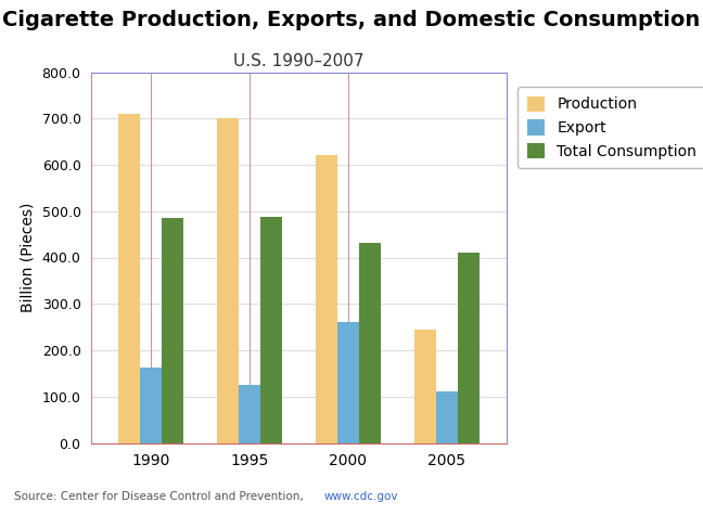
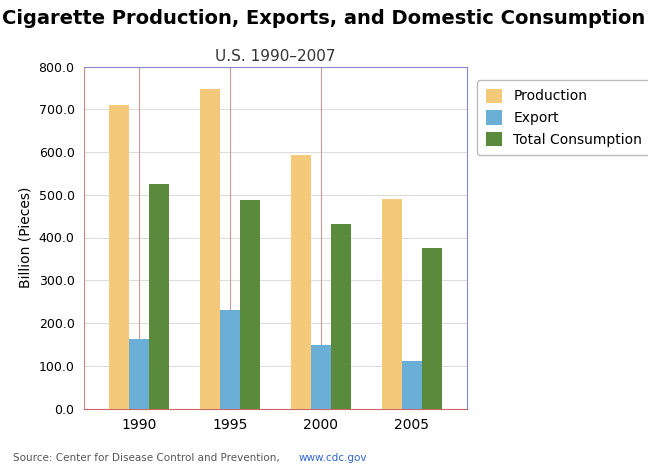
Total Consumption/1990: 485 -> 525
Production/1995: 700 -> 747
Export/1995: 125 -> 231
Production/2000: 620 -> 594
Export/2000: 260 -> 148
Production/2005: 245 -> 490
Total Consumption/2005: 410 -> 375
